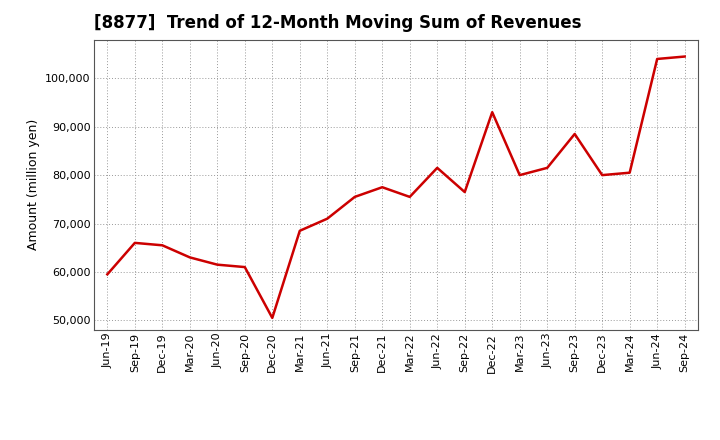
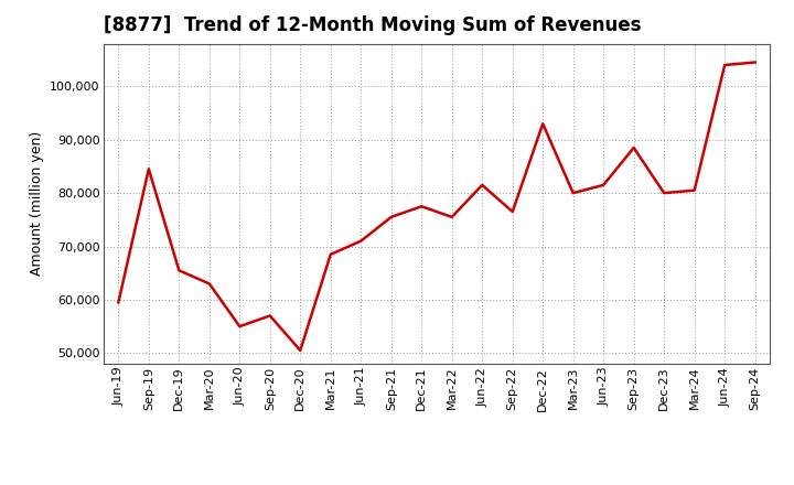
Sep-19: 66,000 -> 84,500
Jun-20: 61,500 -> 55,000
Sep-20: 61,000 -> 57,000
